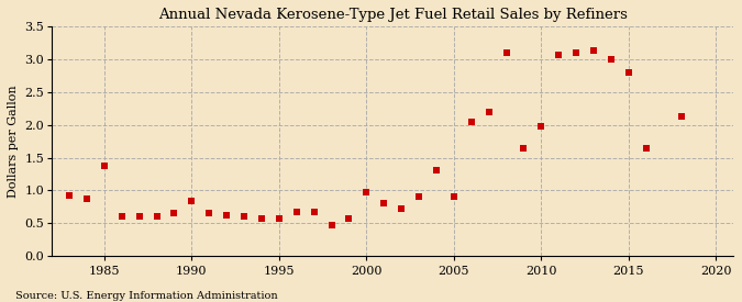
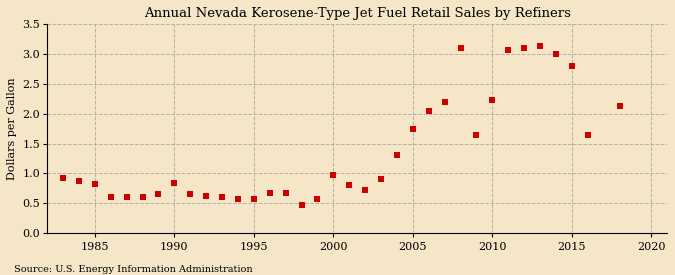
1985: 1.38 -> 0.83
2005: 0.90 -> 1.75
2010: 1.98 -> 2.23
